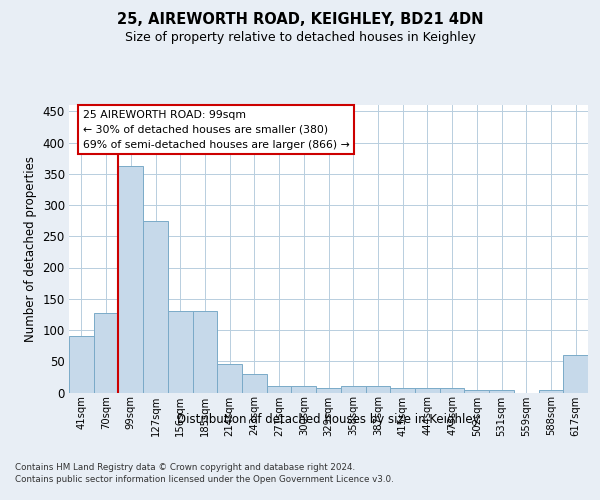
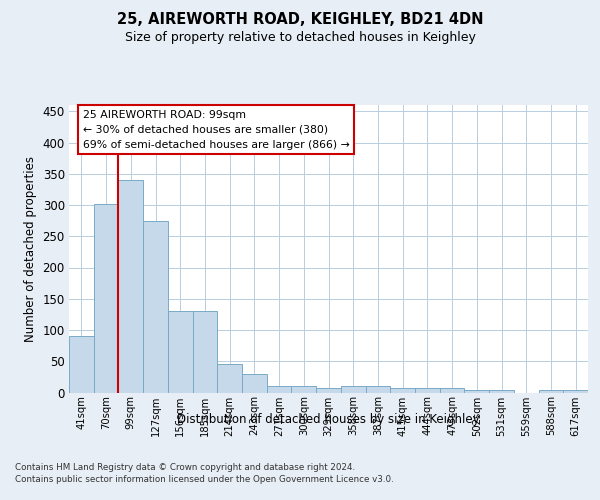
70sqm: 128 -> 302
99sqm: 362 -> 340
617sqm: 60 -> 4
